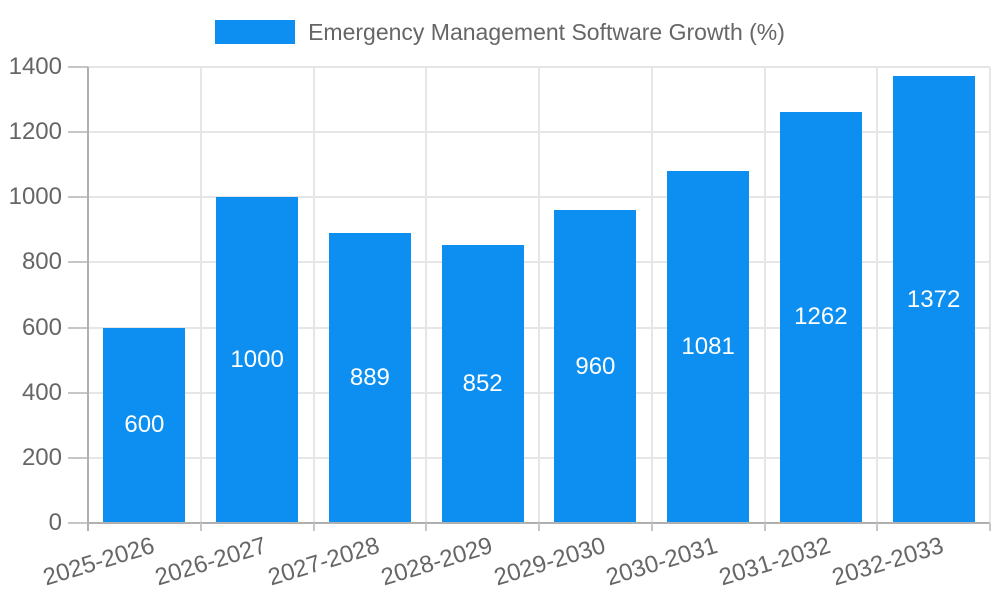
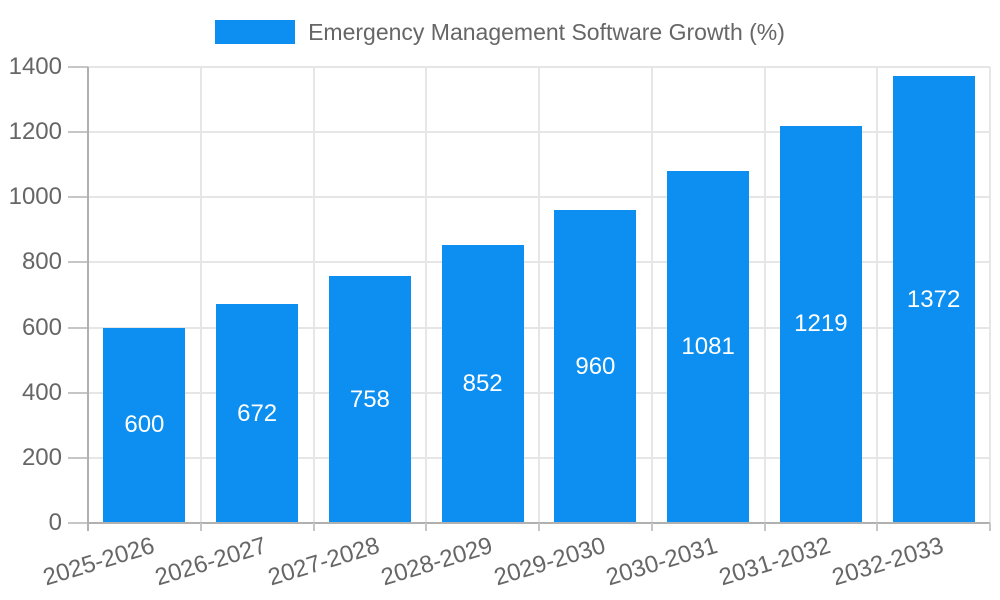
2026-2027: 1000 -> 672
2027-2028: 889 -> 758
2031-2032: 1262 -> 1219
